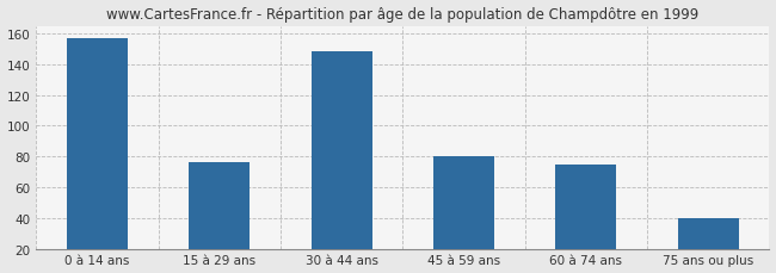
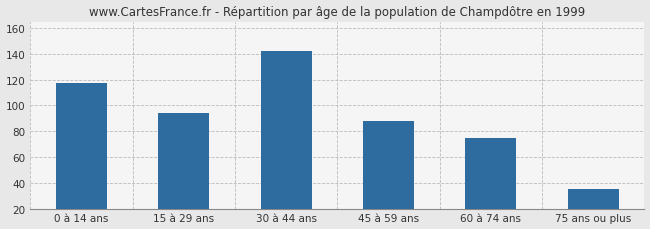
0 à 14 ans: 157 -> 117
15 à 29 ans: 76 -> 94
30 à 44 ans: 148 -> 142
45 à 59 ans: 80 -> 88
75 ans ou plus: 40 -> 35
